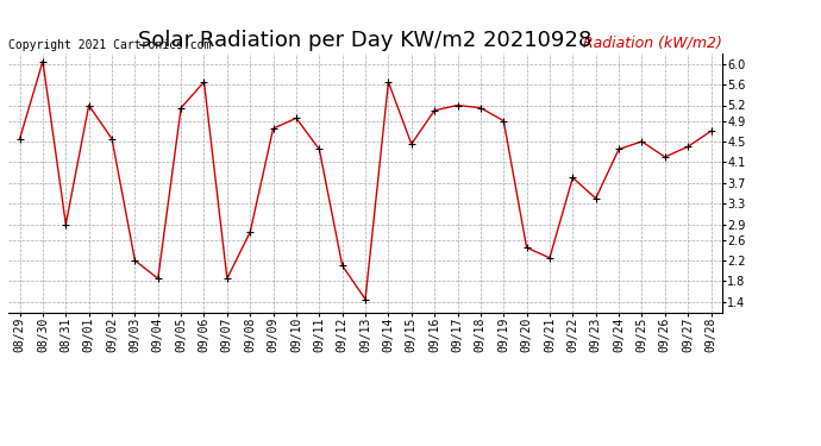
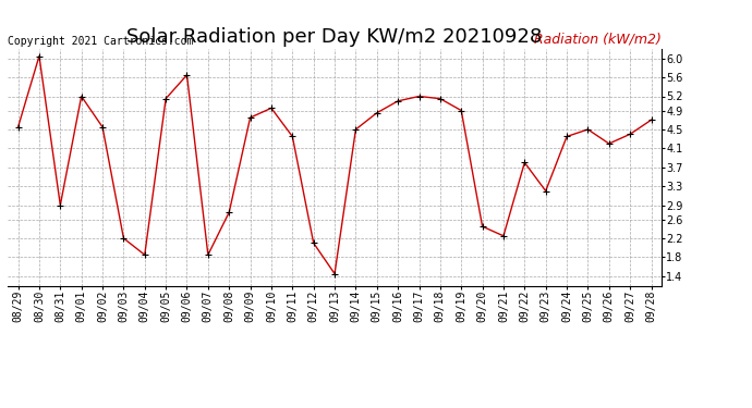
09/14: 5.65 -> 4.50
09/15: 4.45 -> 4.85
09/23: 3.40 -> 3.20
